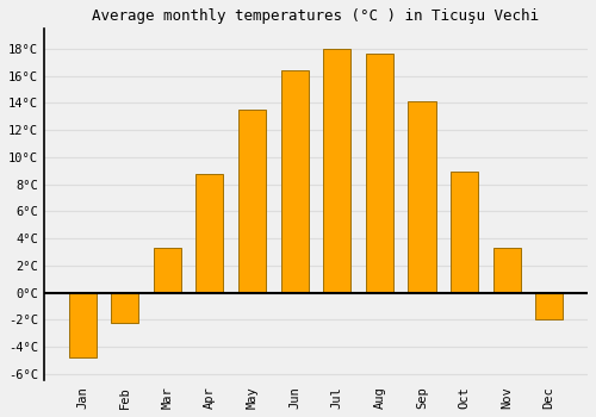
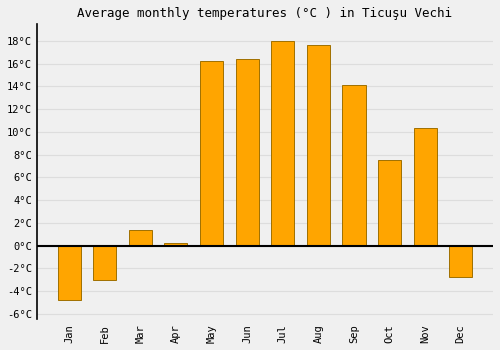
Feb: -2.2°C -> -3.0°C
Mar: 3.3°C -> 1.4°C
Apr: 8.8°C -> 0.2°C
May: 13.5°C -> 16.2°C
Oct: 8.9°C -> 7.5°C
Nov: 3.3°C -> 10.3°C
Dec: -2.0°C -> -2.8°C
